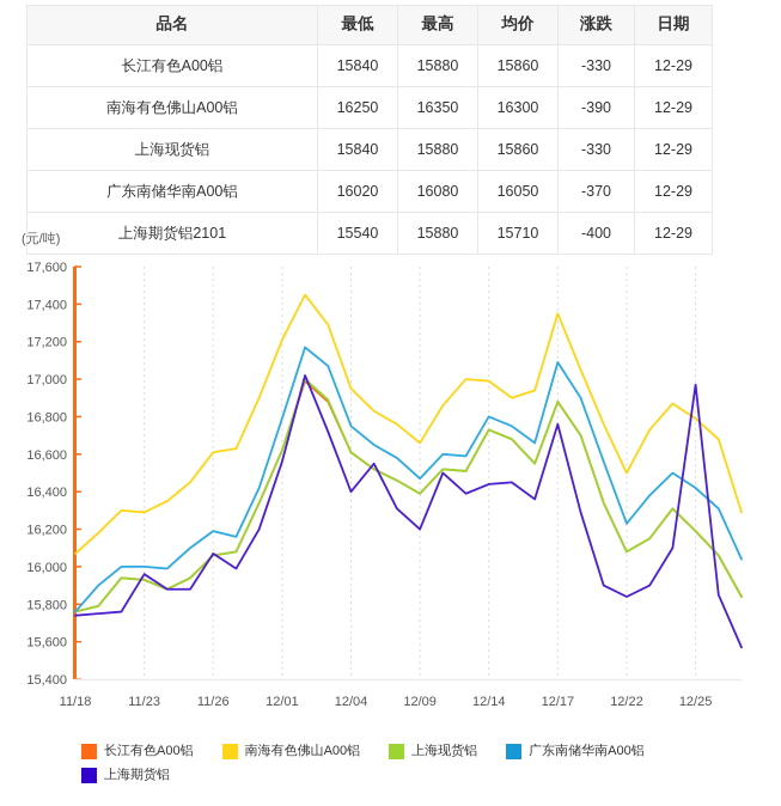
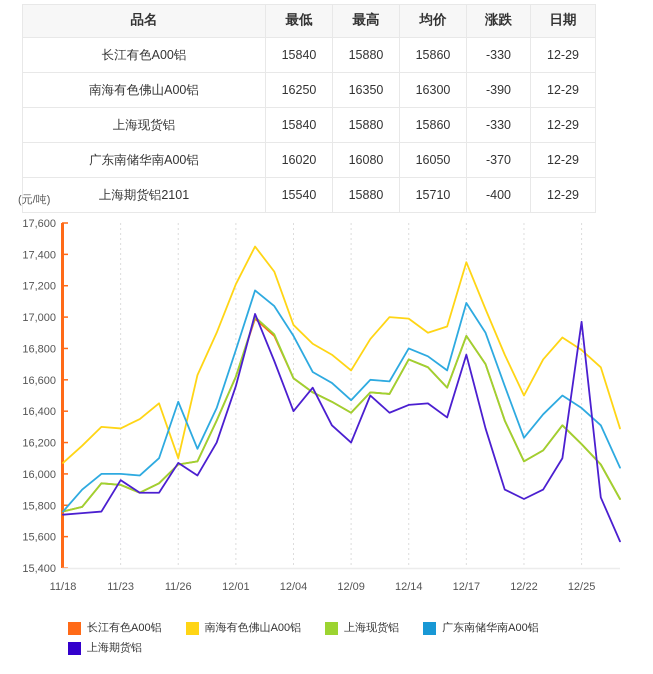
南海有色佛山A00铝/11/26: 16610 -> 16100
广东南储华南A00铝/11/26: 16190 -> 16460
广东南储华南A00铝/12/04: 16750 -> 16880
